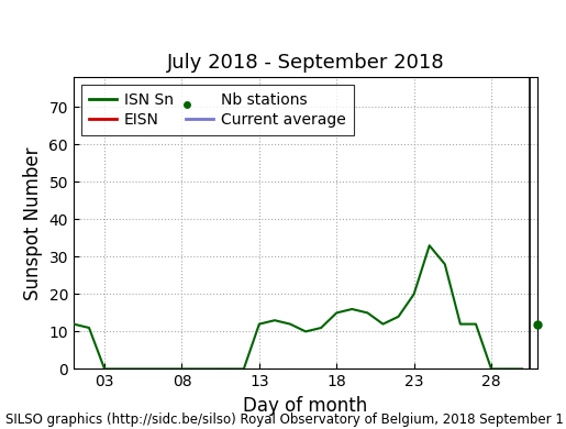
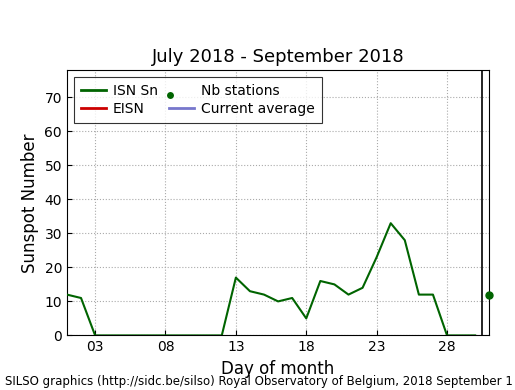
13: 12 -> 17
18: 15 -> 5
23: 20 -> 23
